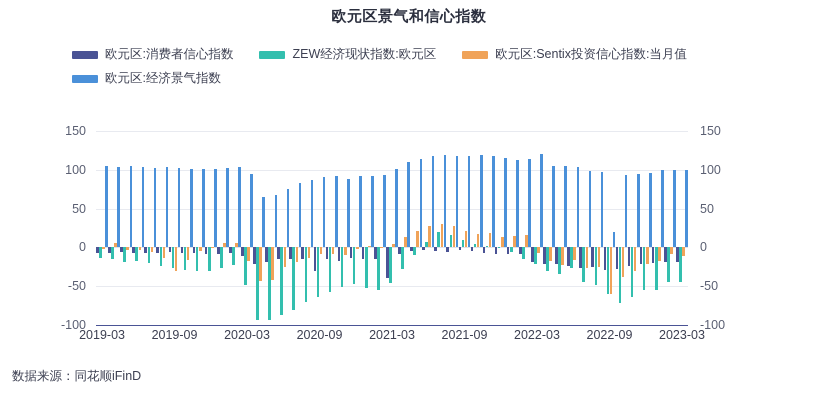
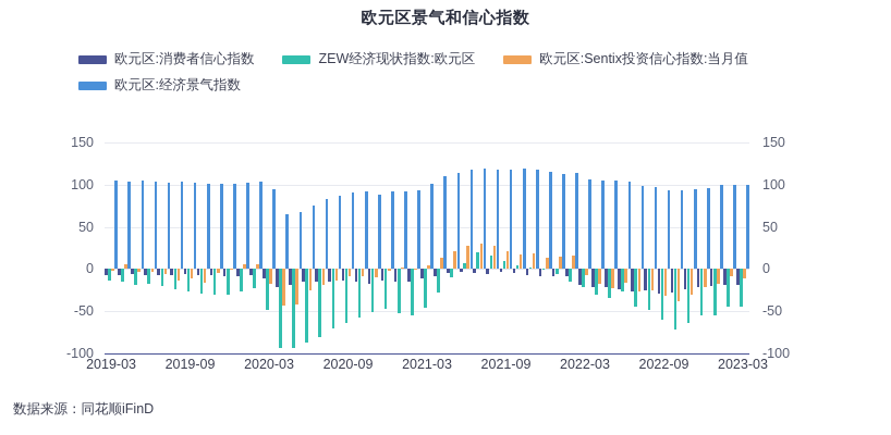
欧元区:Sentix投资信心指数:当月值/2019-09: -30 -> -10
欧元区:消费者信心指数/2020-09: -30 -> -10
欧元区:消费者信心指数/2021-03: -40 -> -10
欧元区:经济景气指数/2022-03: 120 -> 110
欧元区:Sentix投资信心指数:当月值/2022-09: -60 -> -30
欧元区:经济景气指数/2022-09: 20 -> 90
